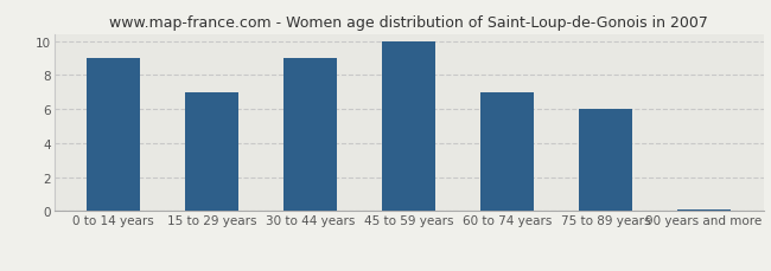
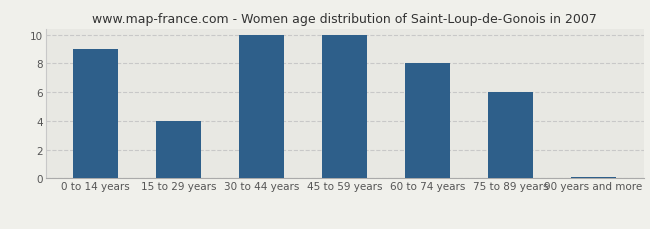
15 to 29 years: 7.0 -> 4.0
30 to 44 years: 9.0 -> 10.0
60 to 74 years: 7.0 -> 8.0
